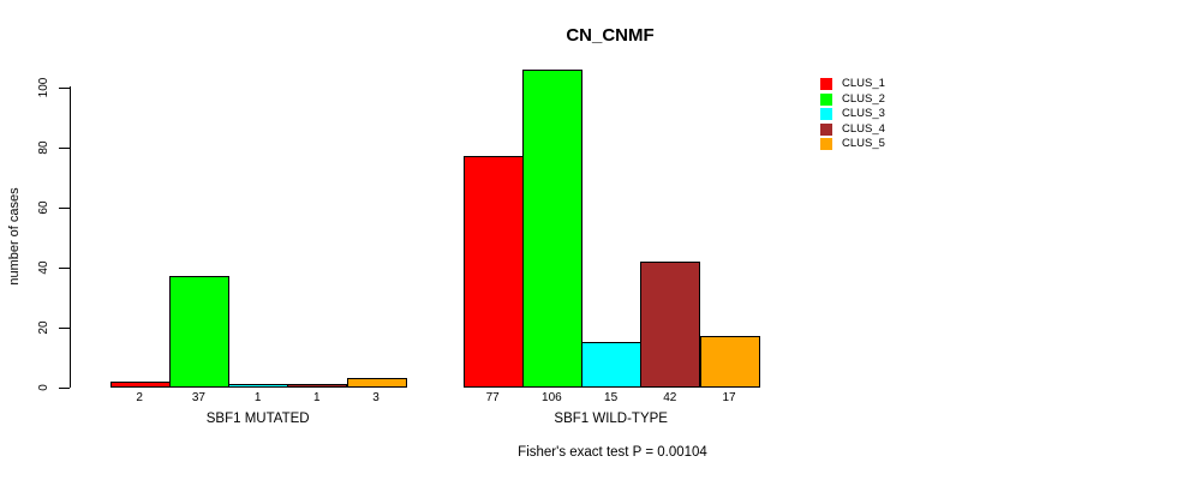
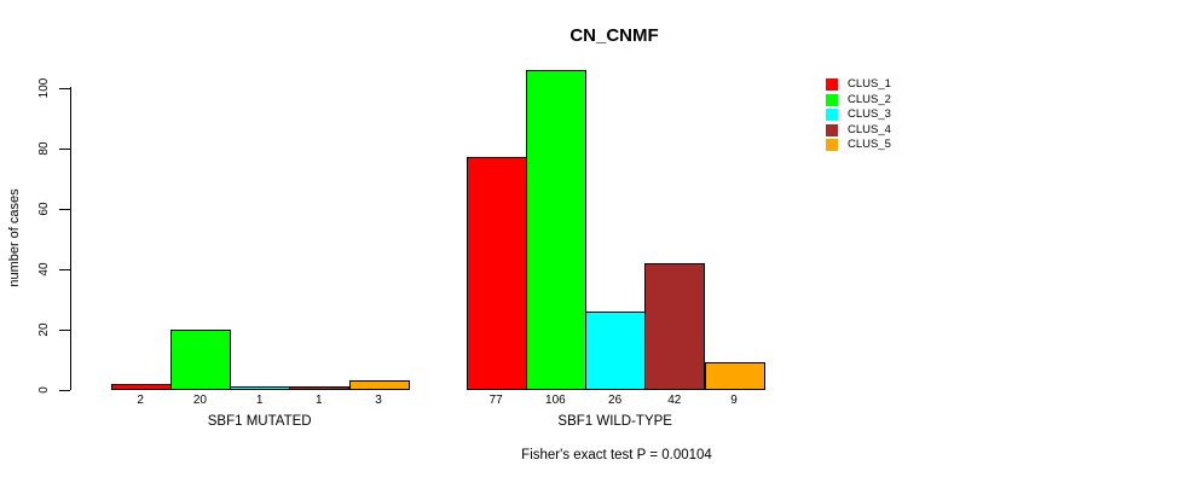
CLUS_2/SBF1 MUTATED: 37 -> 20
CLUS_3/SBF1 WILD-TYPE: 15 -> 26
CLUS_5/SBF1 WILD-TYPE: 17 -> 9
